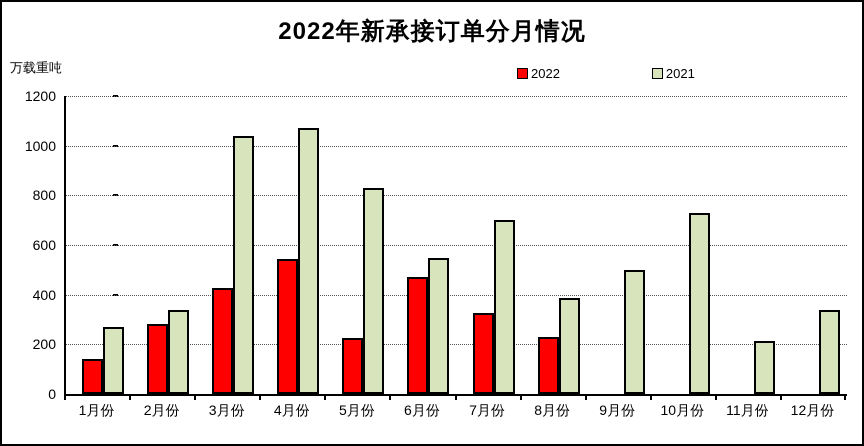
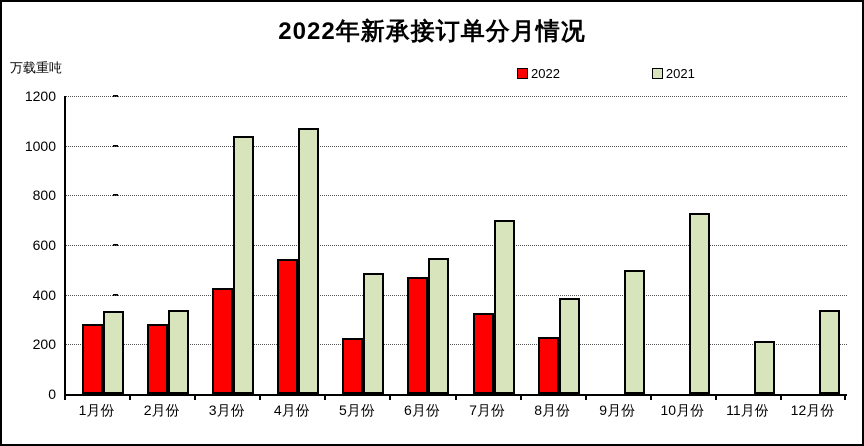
2022/1月份: 140 -> 280
2021/1月份: 270 -> 340
2021/5月份: 830 -> 490
